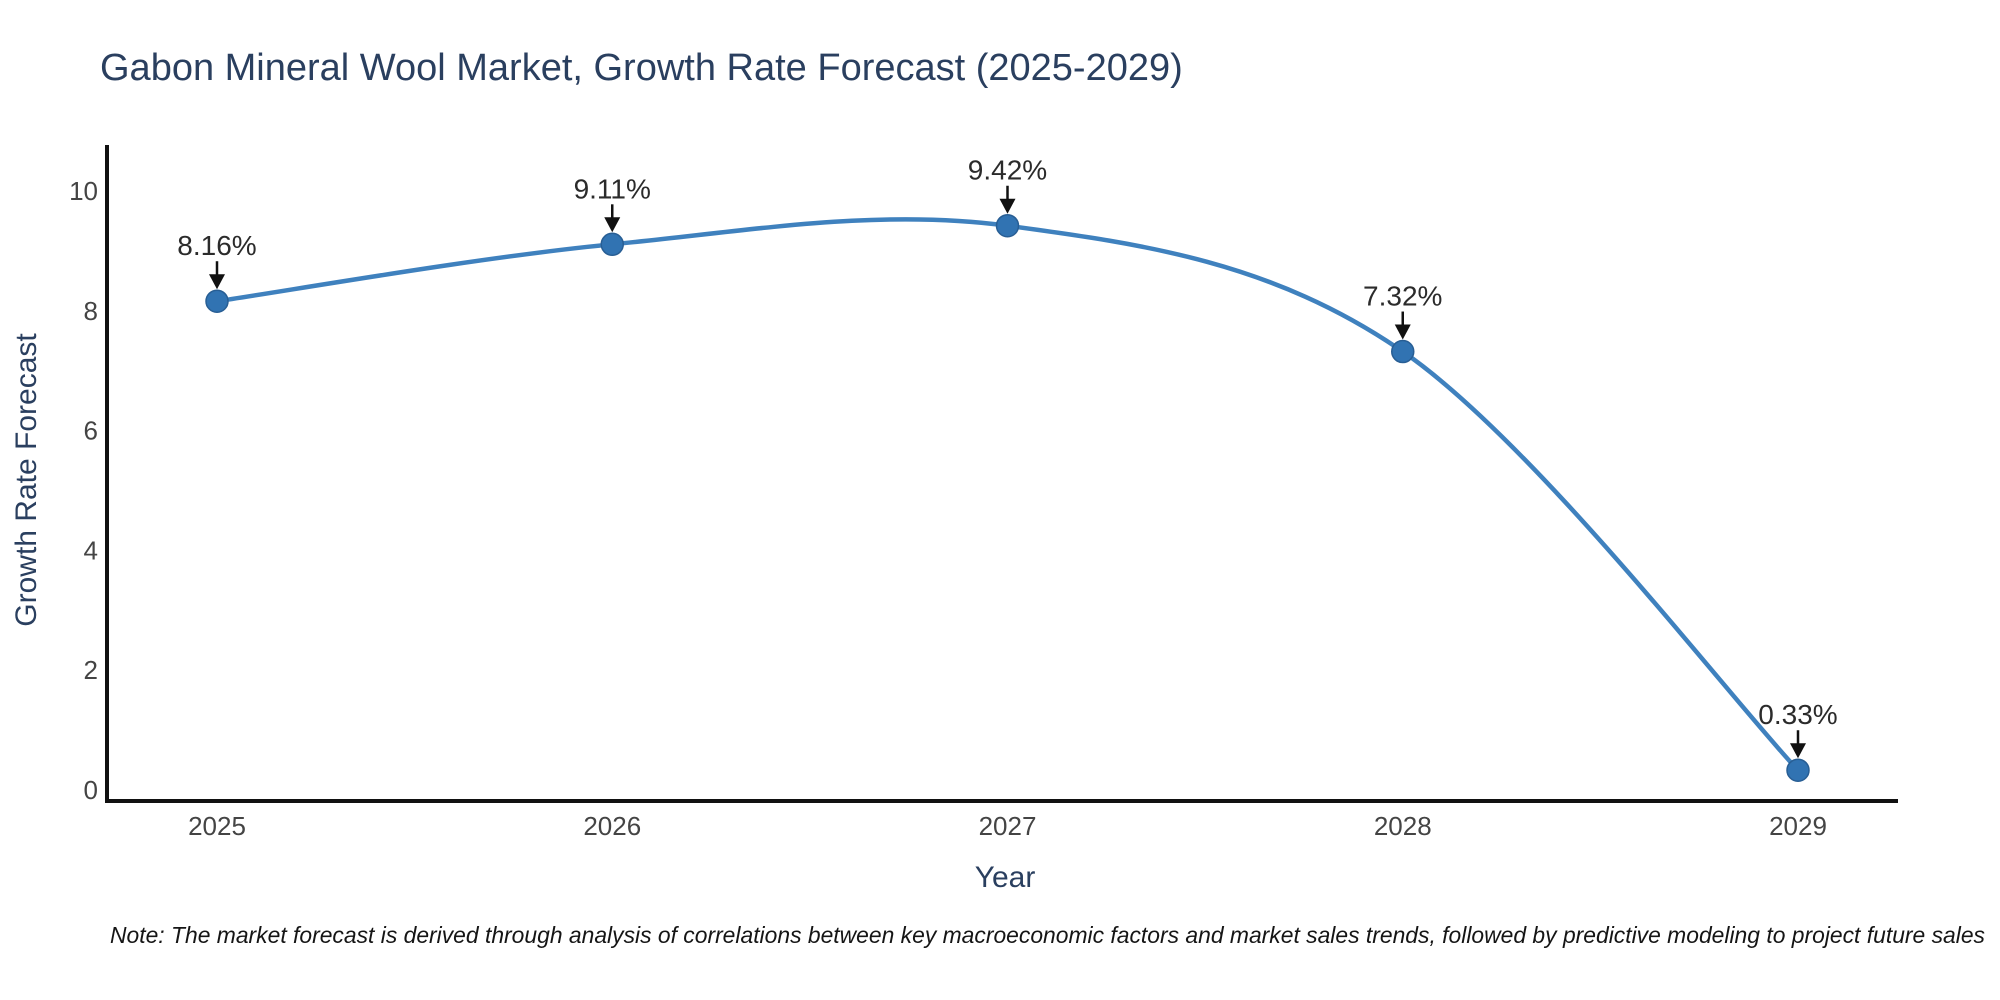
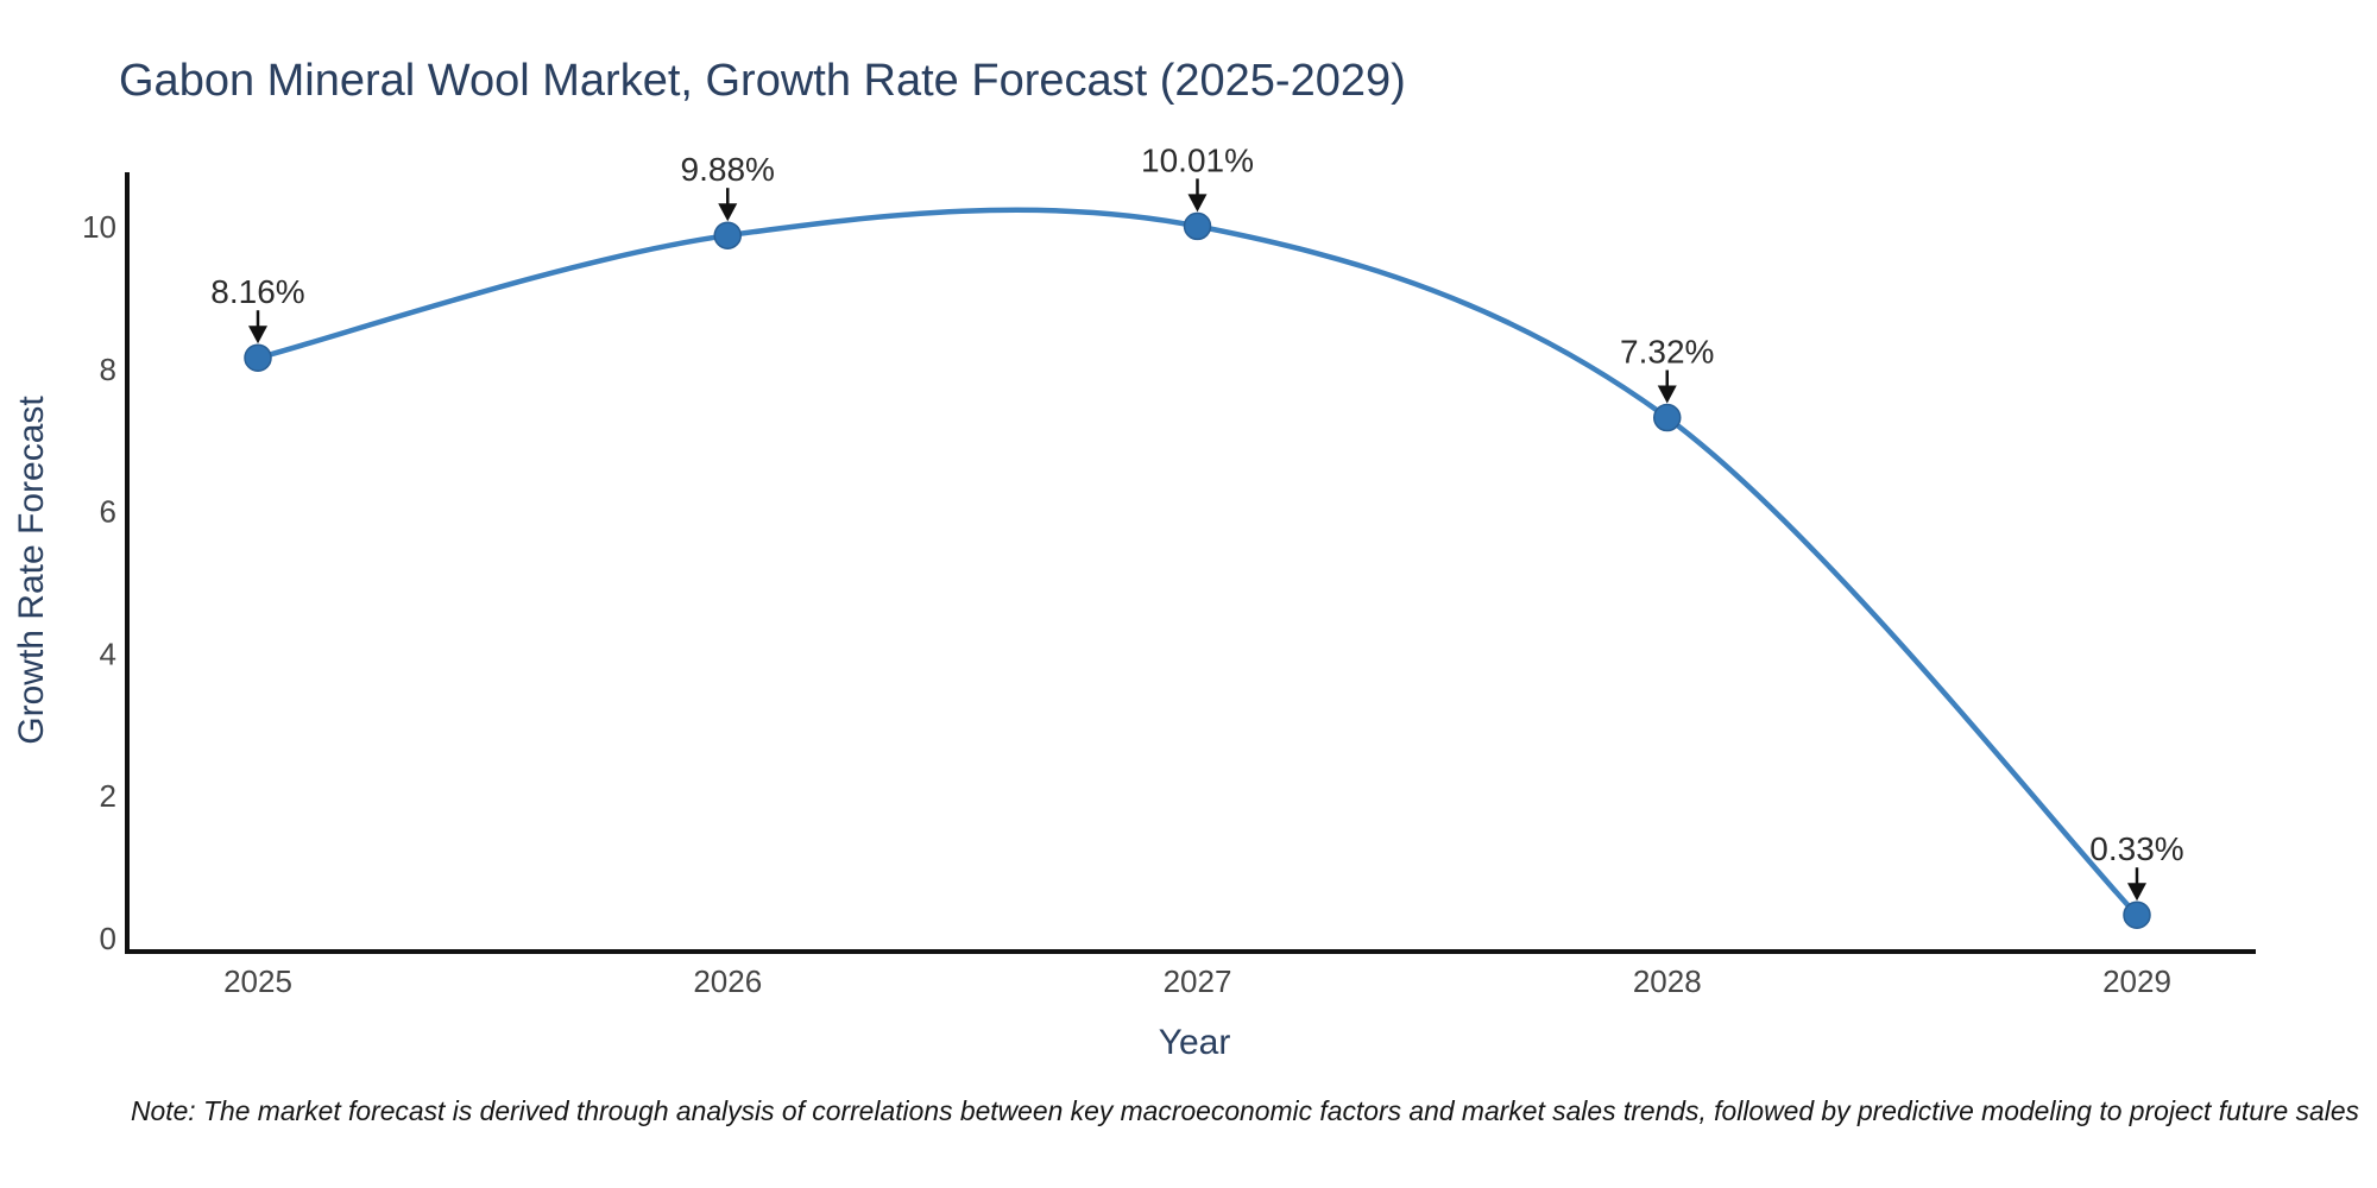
2026: 9.11% -> 9.88%
2027: 9.42% -> 10.01%
